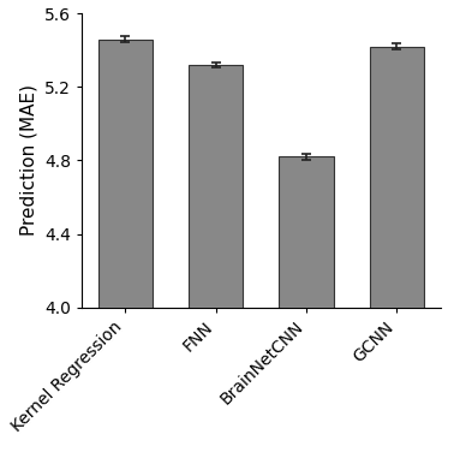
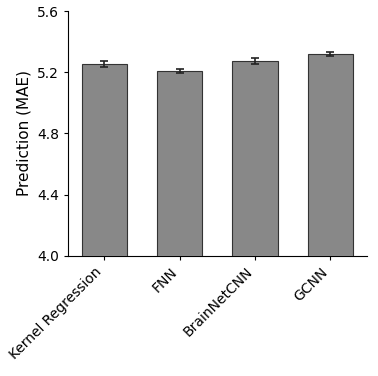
Kernel Regression: 5.46 -> 5.25
FNN: 5.32 -> 5.21
BrainNetCNN: 4.82 -> 5.28
GCNN: 5.42 -> 5.32
